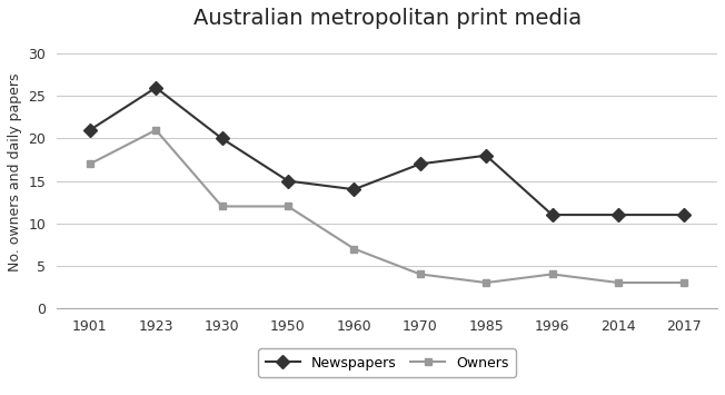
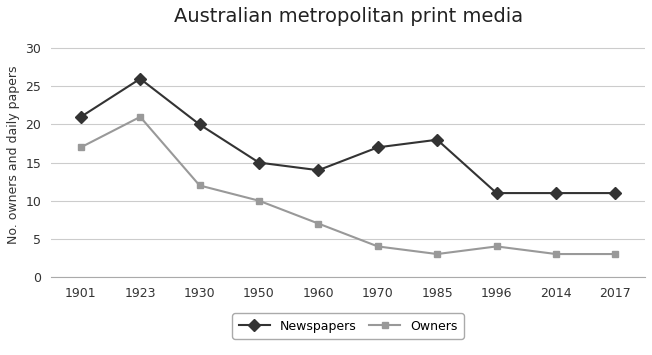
Owners/1950: 12 -> 10
